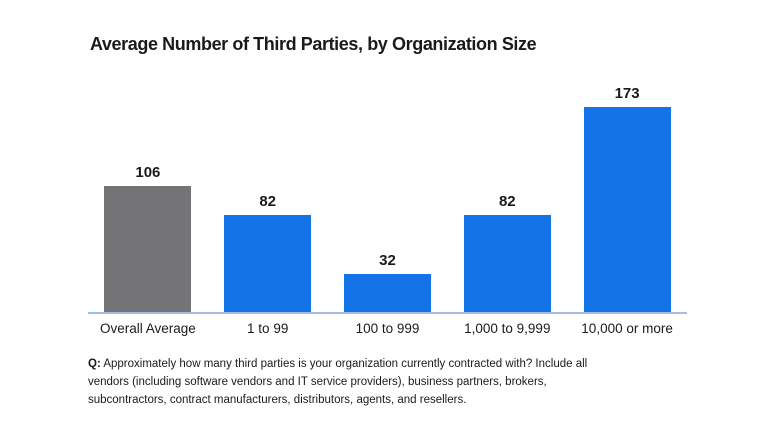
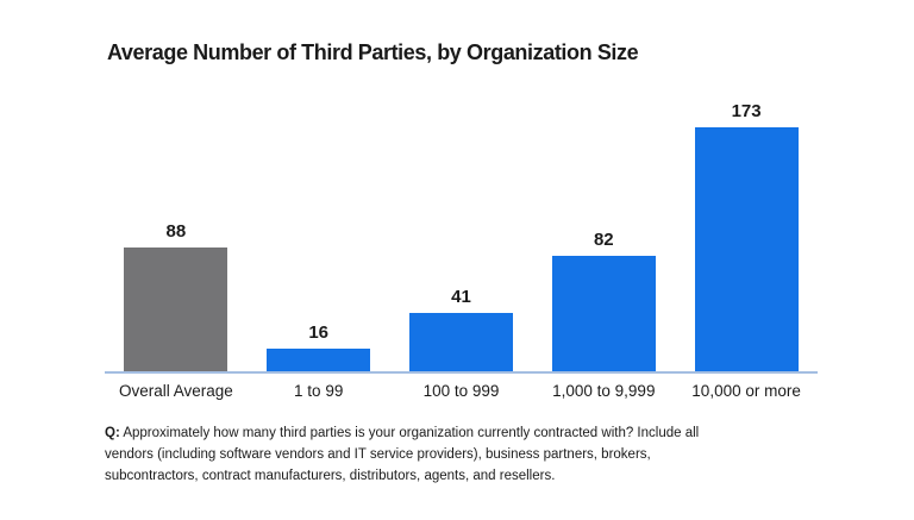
Overall Average: 106 -> 88
1 to 99: 82 -> 16
100 to 999: 32 -> 41
